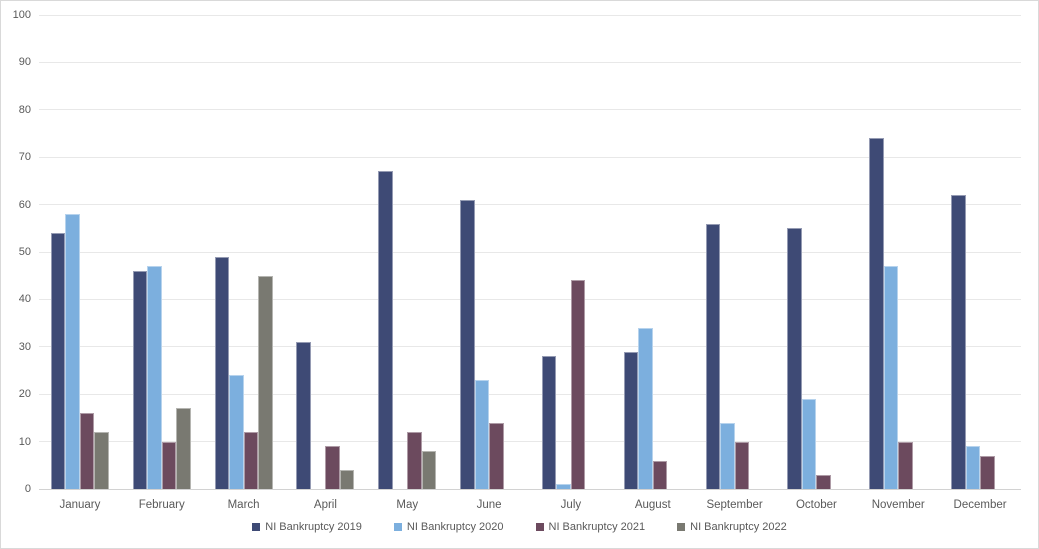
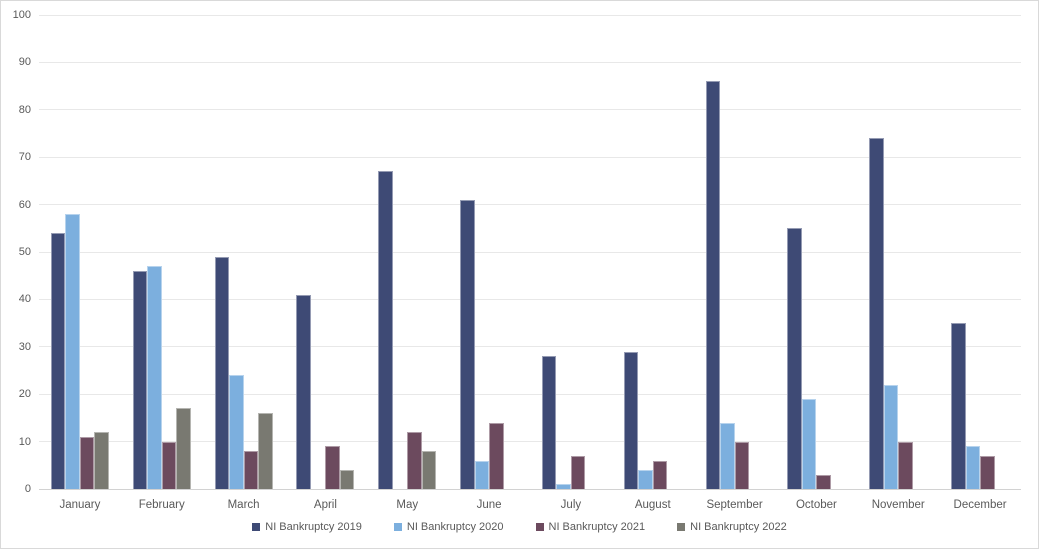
NI Bankruptcy 2021/January: 16 -> 11
NI Bankruptcy 2021/March: 12 -> 8
NI Bankruptcy 2022/March: 45 -> 16
NI Bankruptcy 2019/April: 31 -> 41
NI Bankruptcy 2020/June: 23 -> 6
NI Bankruptcy 2021/July: 44 -> 7
NI Bankruptcy 2020/August: 34 -> 4
NI Bankruptcy 2019/September: 56 -> 86
NI Bankruptcy 2020/November: 47 -> 22
NI Bankruptcy 2019/December: 62 -> 35
